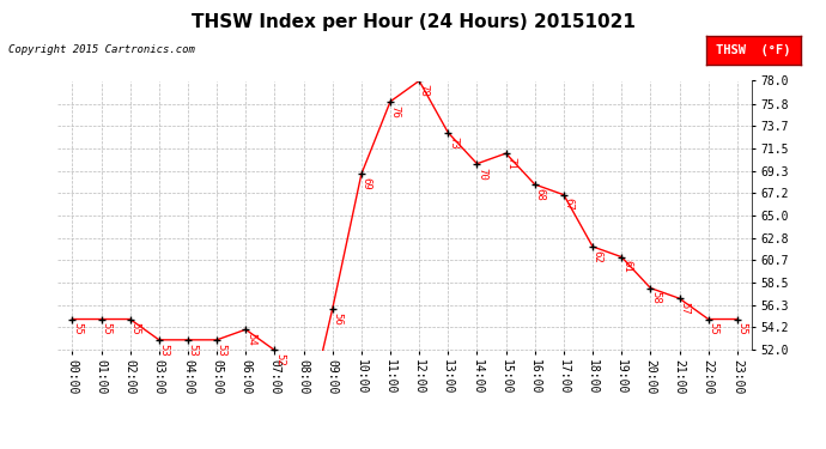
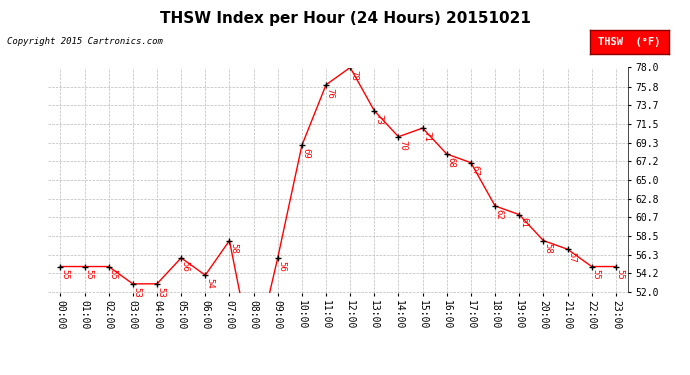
05:00: 53 -> 56
07:00: 52 -> 58
